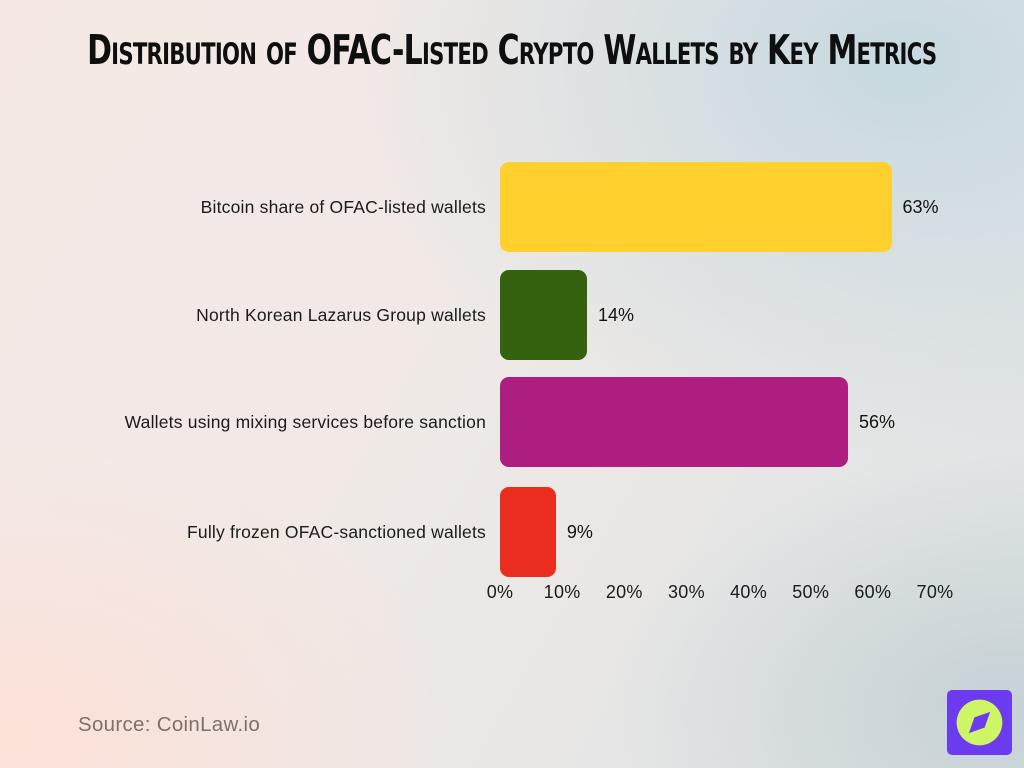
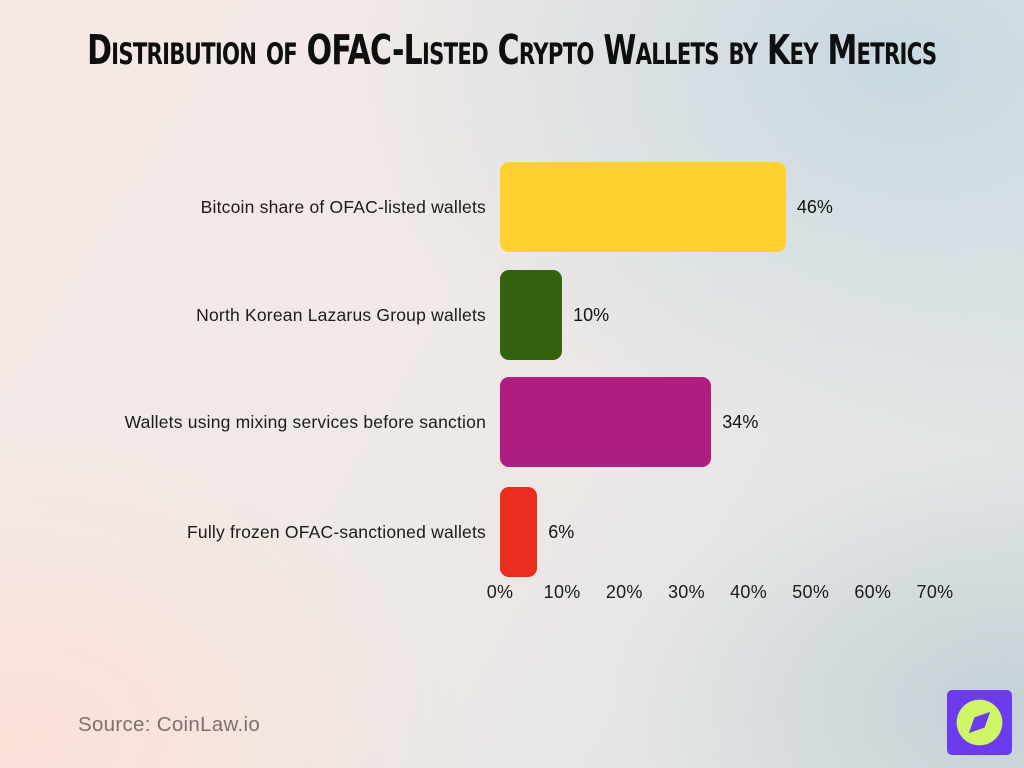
Bitcoin share of OFAC-listed wallets: 63% -> 46%
North Korean Lazarus Group wallets: 14% -> 10%
Wallets using mixing services before sanction: 56% -> 34%
Fully frozen OFAC-sanctioned wallets: 9% -> 6%
